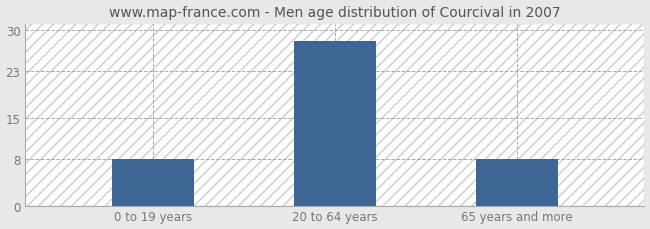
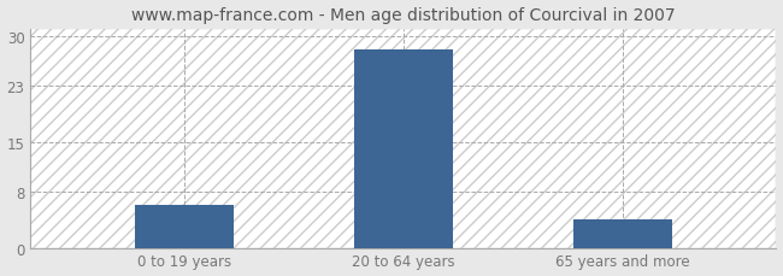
0 to 19 years: 8 -> 6
65 years and more: 8 -> 4
